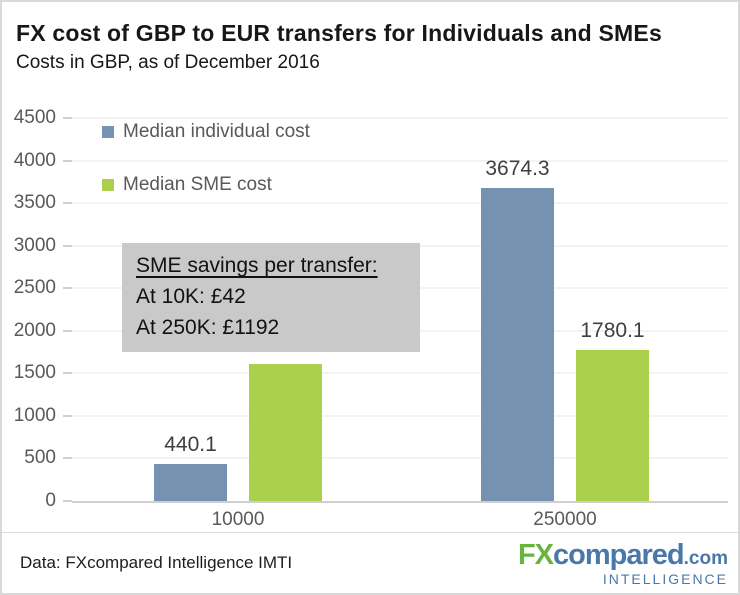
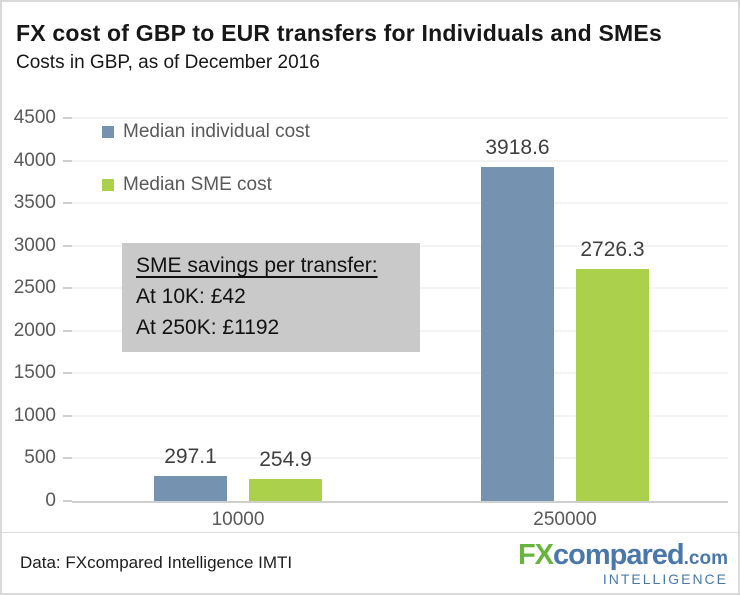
Median individual cost/10000: 440.1 -> 297.1
Median SME cost/10000: 1605.4 -> 254.9
Median individual cost/250000: 3674.3 -> 3918.6
Median SME cost/250000: 1780.1 -> 2726.3
